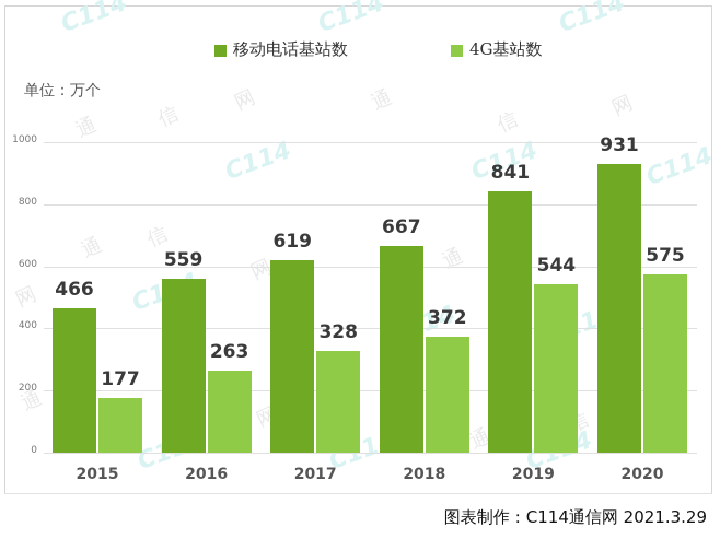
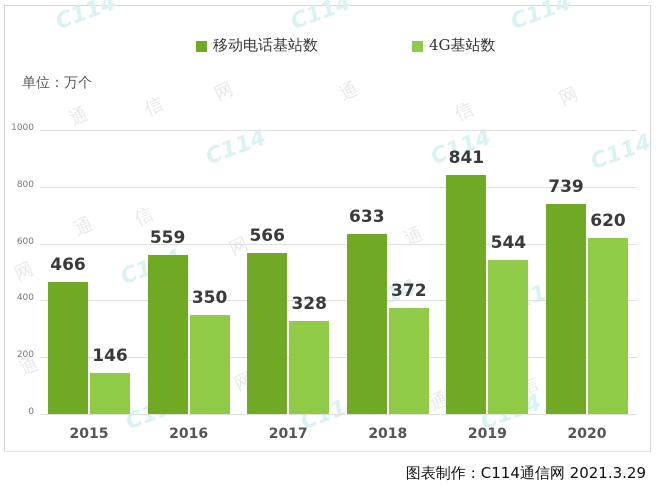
4G基站数/2015: 177 -> 146
4G基站数/2016: 263 -> 350
移动电话基站数/2017: 619 -> 566
移动电话基站数/2018: 667 -> 633
移动电话基站数/2020: 931 -> 739
4G基站数/2020: 575 -> 620
